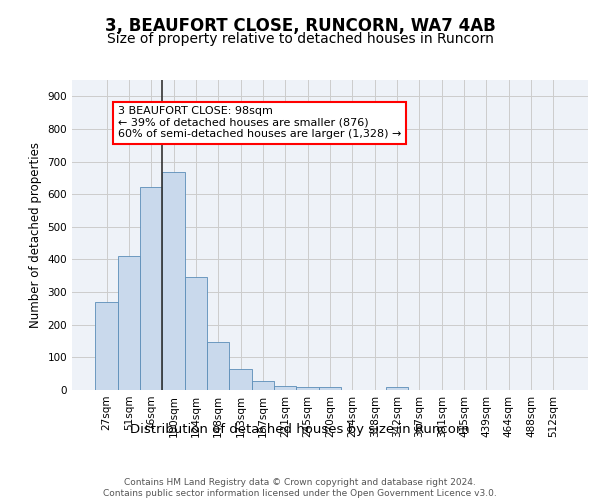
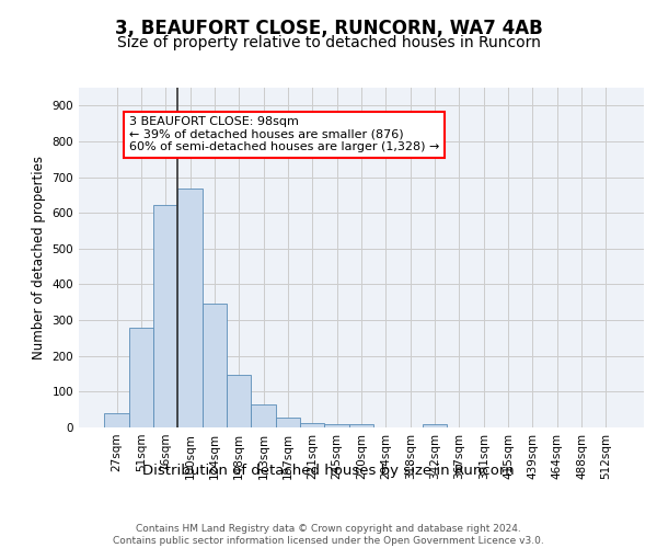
27sqm: 270 -> 40
51sqm: 410 -> 278
